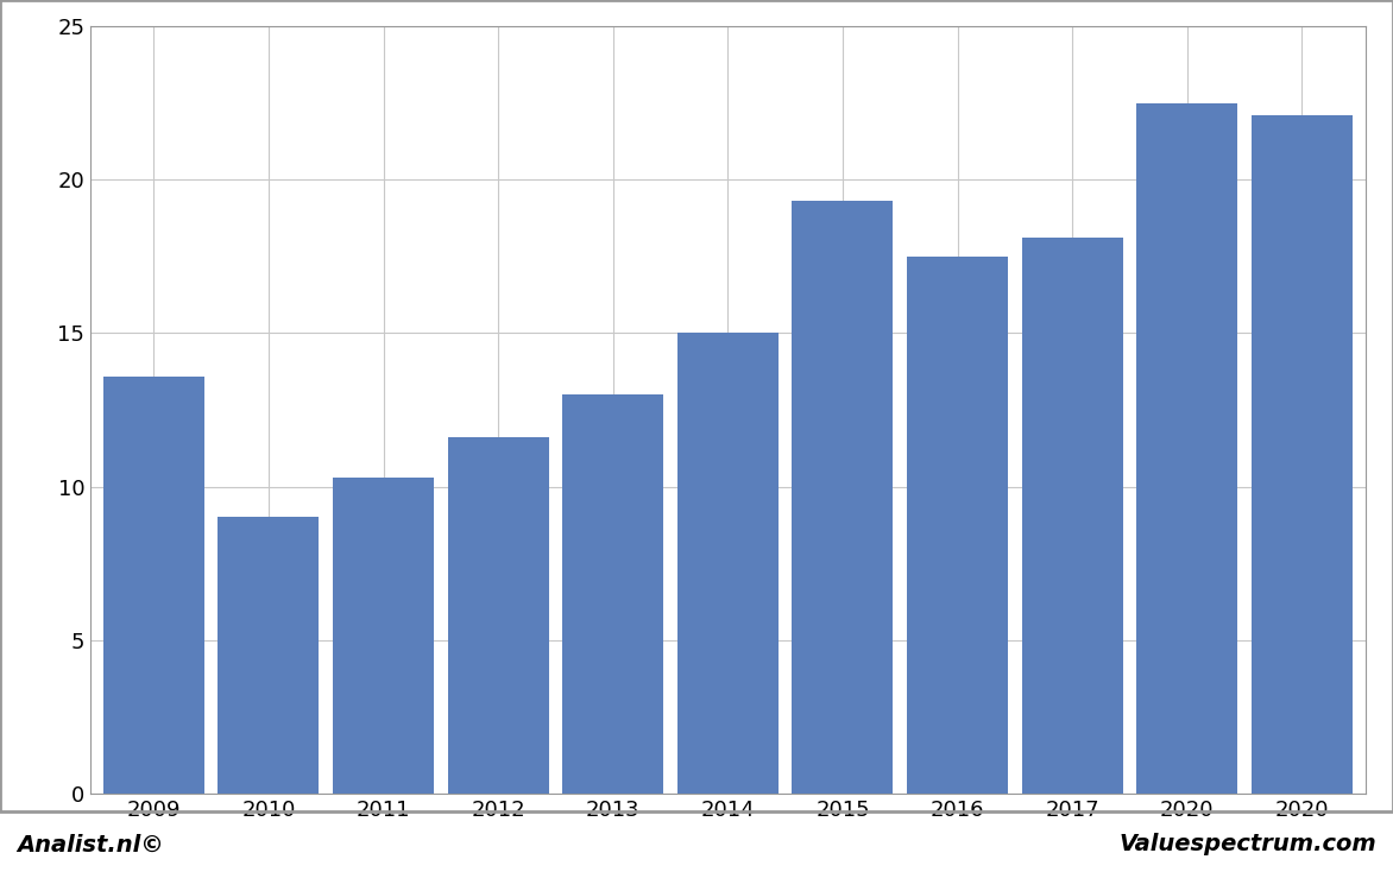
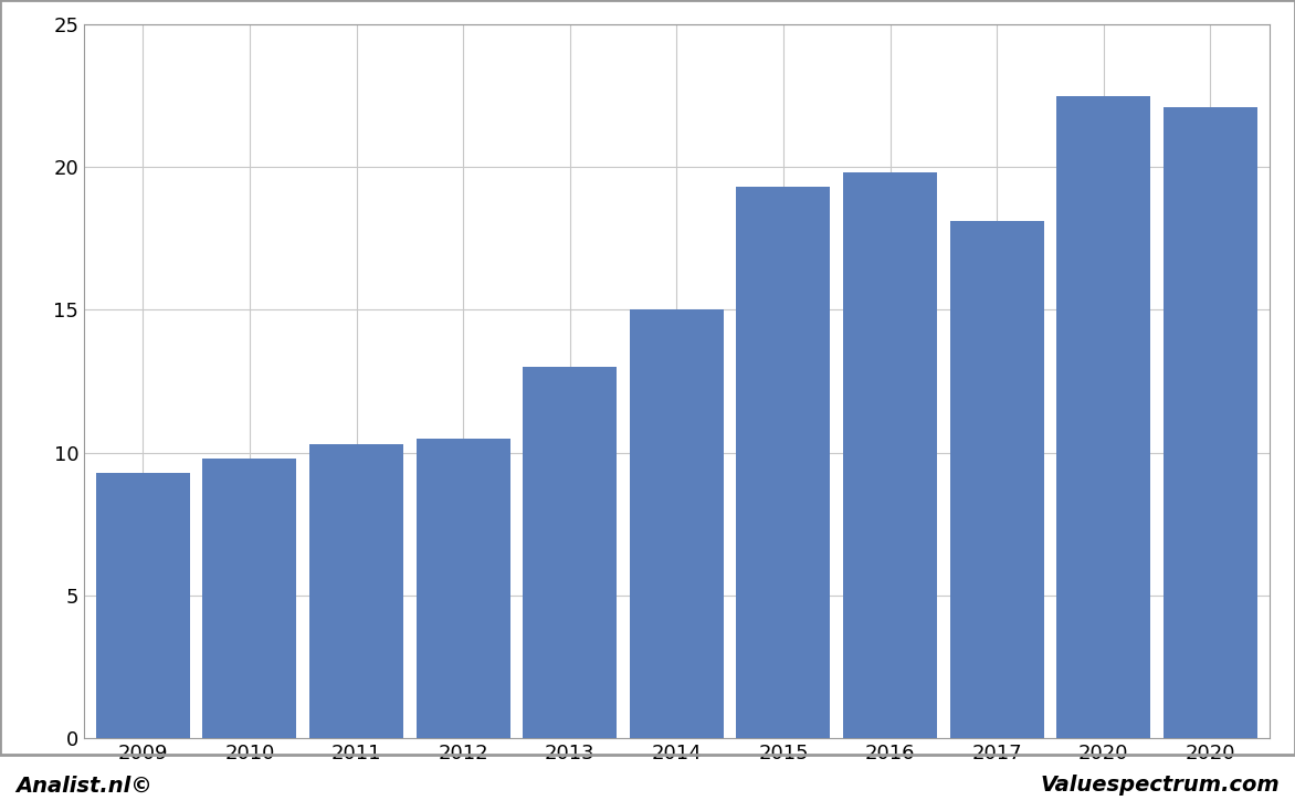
2009: 13.6 -> 9.3
2010: 9.0 -> 9.8
2012: 11.6 -> 10.5
2016: 17.5 -> 19.8
